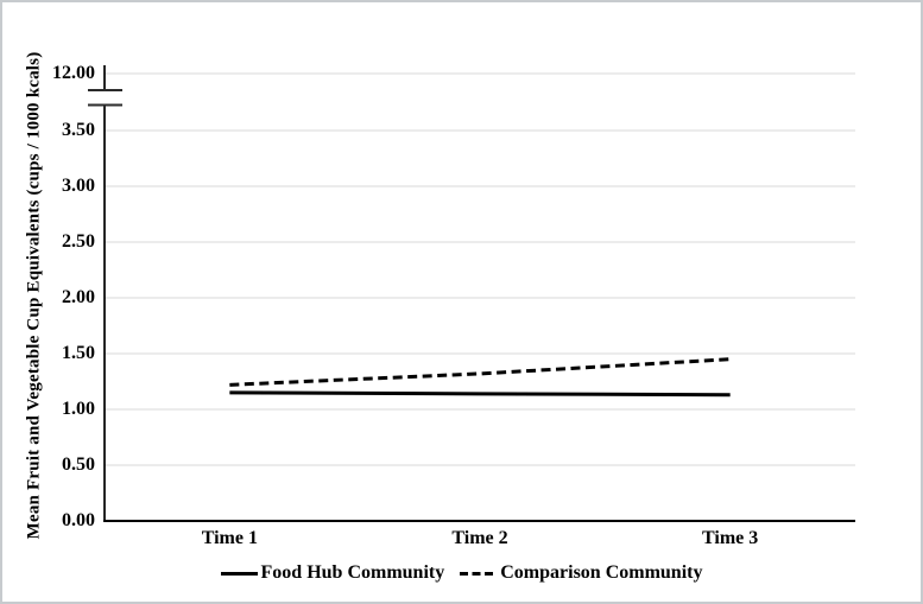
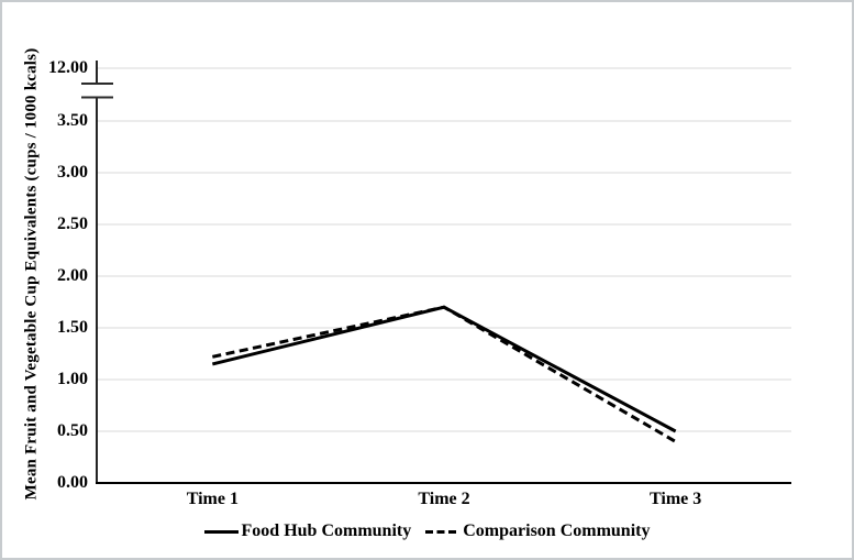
Food Hub Community/Time 2: 1.1 -> 1.7
Comparison Community/Time 2: 1.3 -> 1.7
Food Hub Community/Time 3: 1.1 -> 0.5
Comparison Community/Time 3: 1.4 -> 0.4
